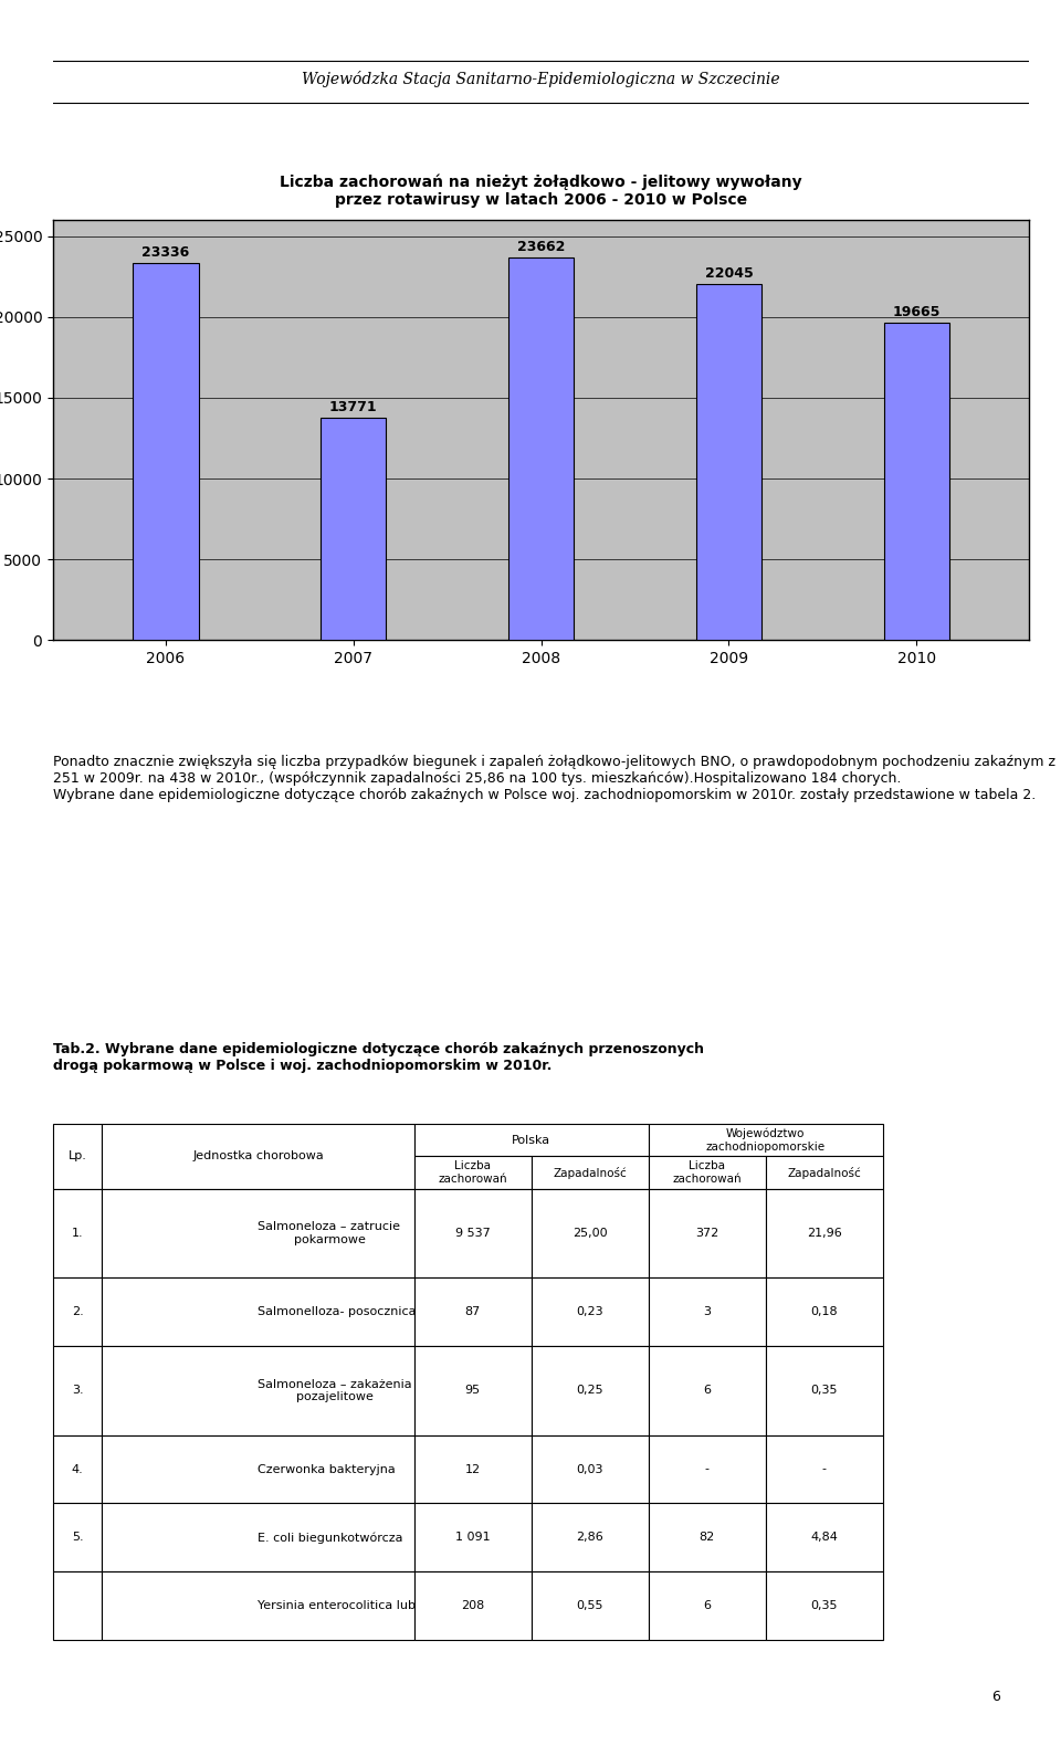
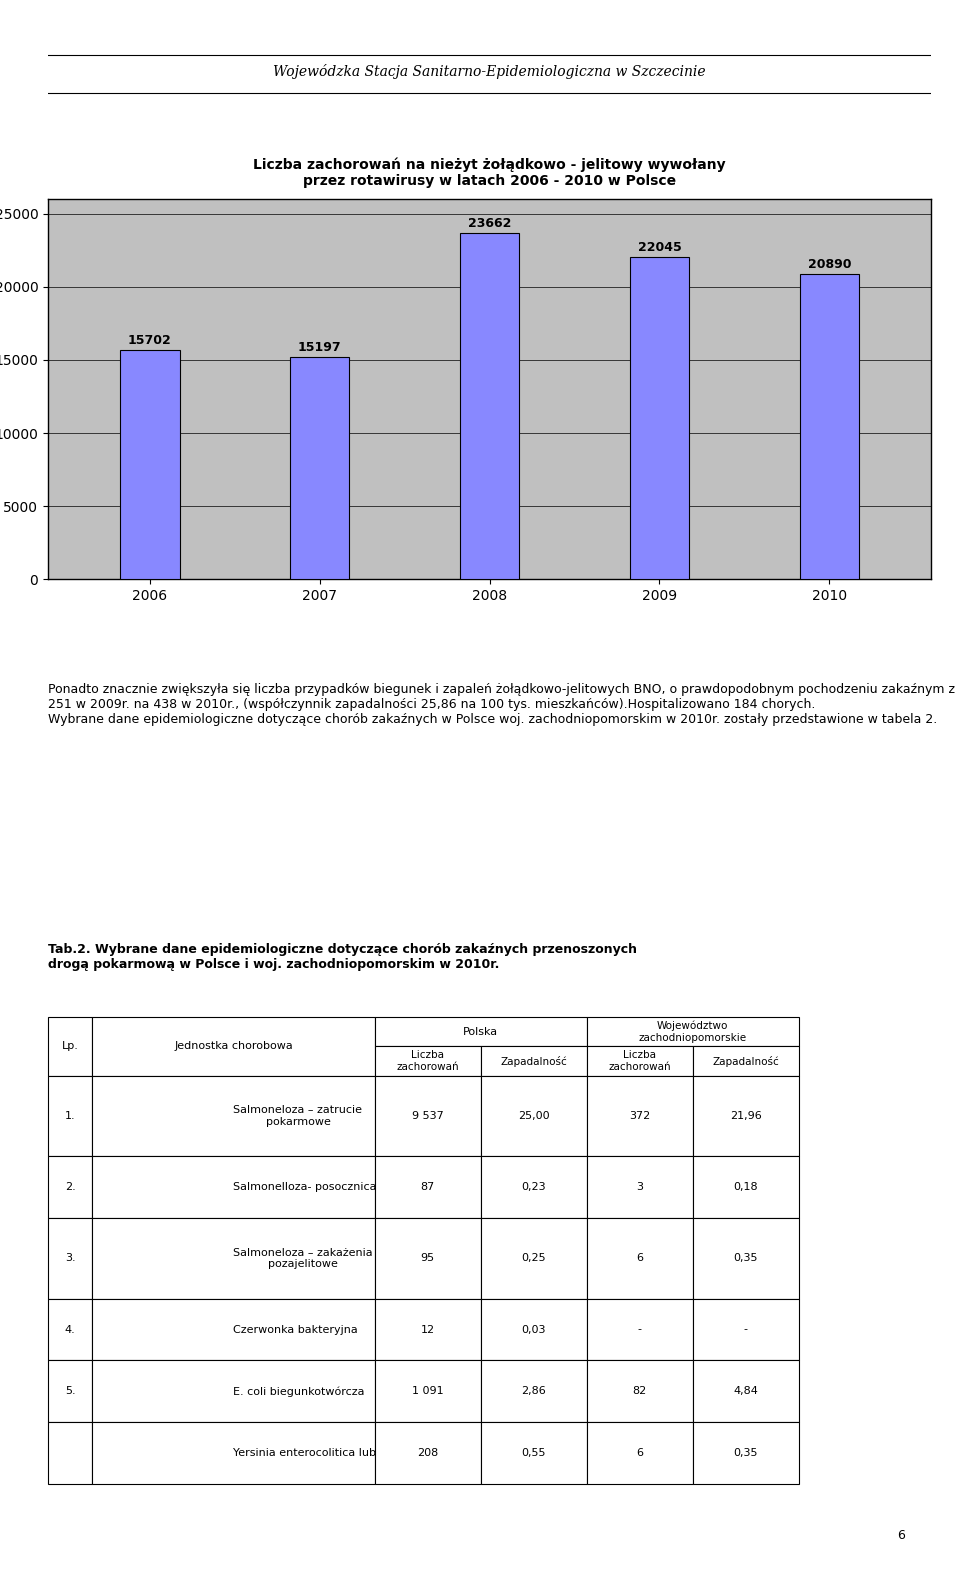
2006: 23336 -> 15702
2007: 13771 -> 15197
2010: 19665 -> 20890
